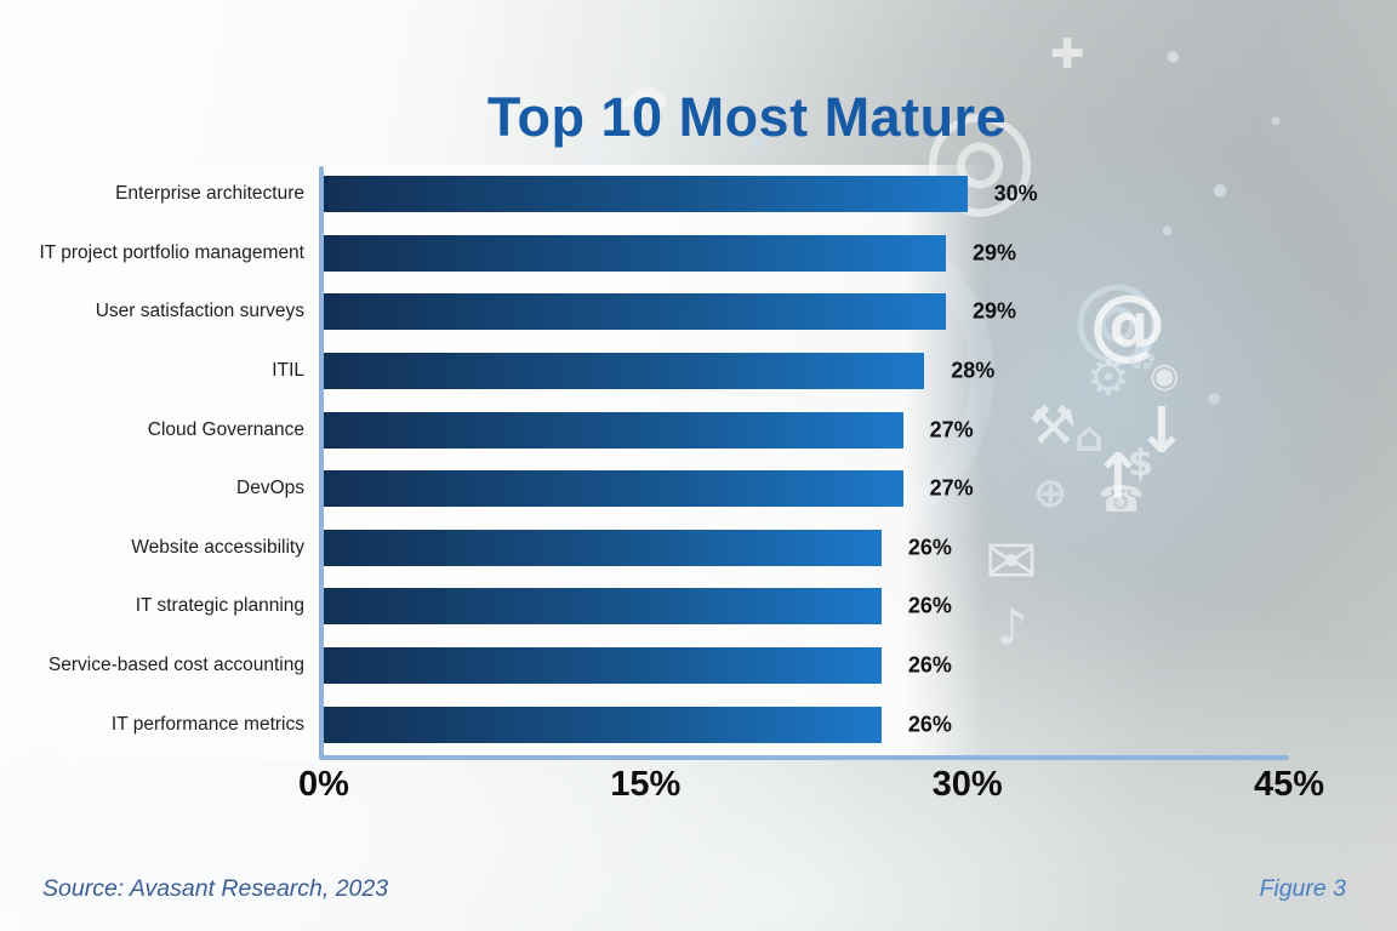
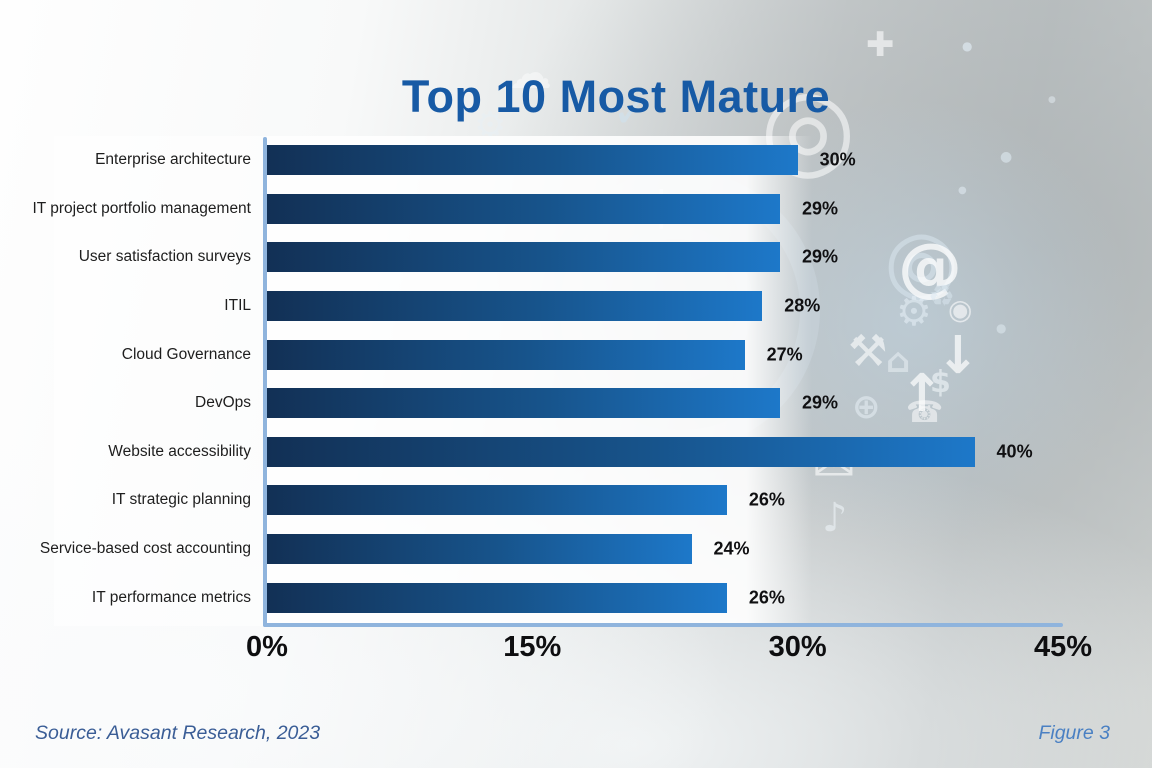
DevOps: 27% -> 29%
Website accessibility: 26% -> 40%
Service-based cost accounting: 26% -> 24%
